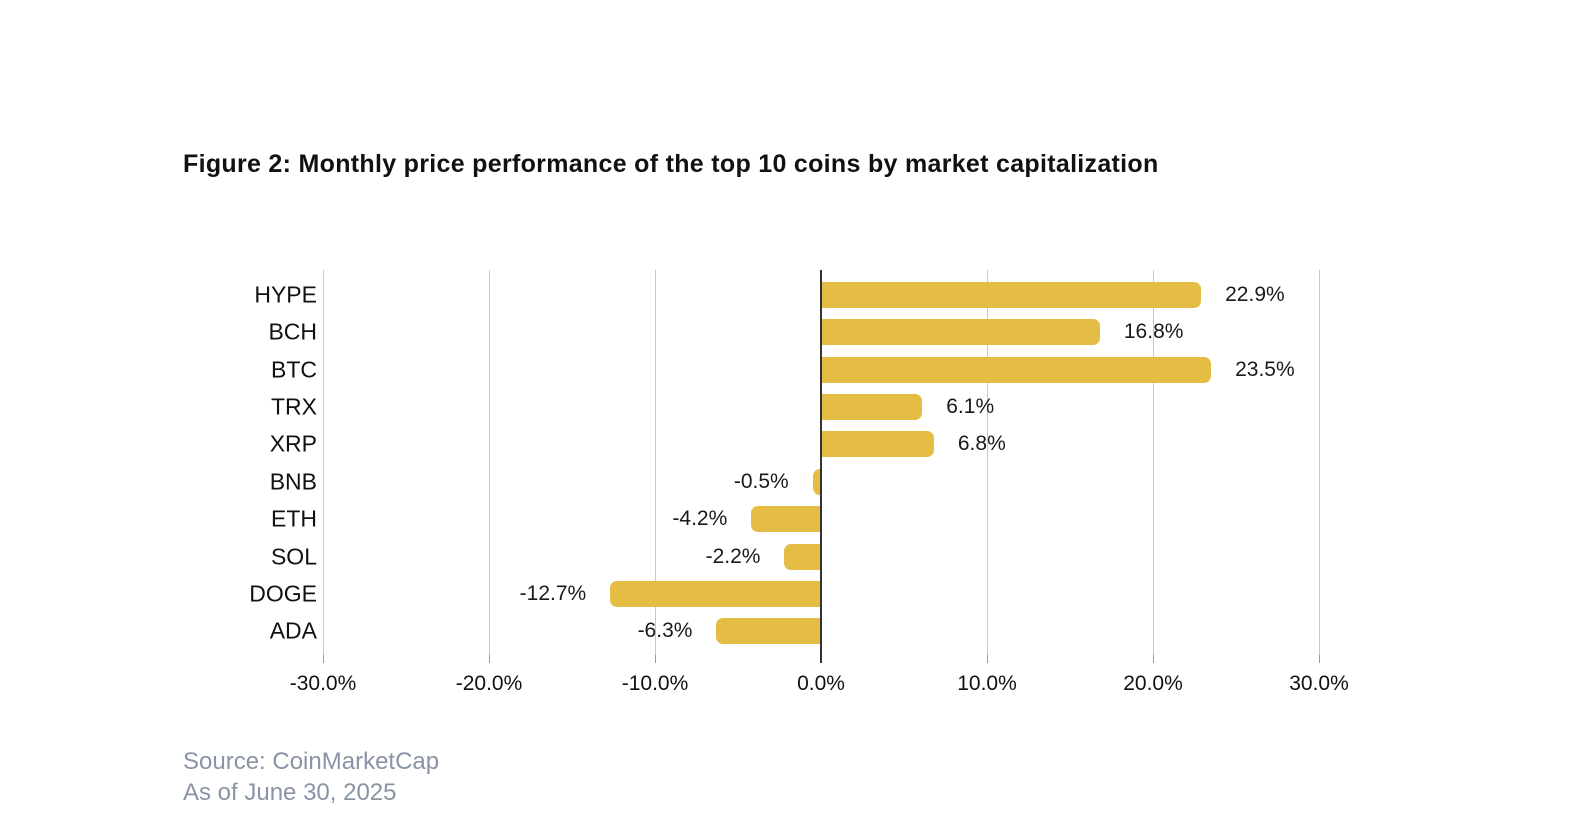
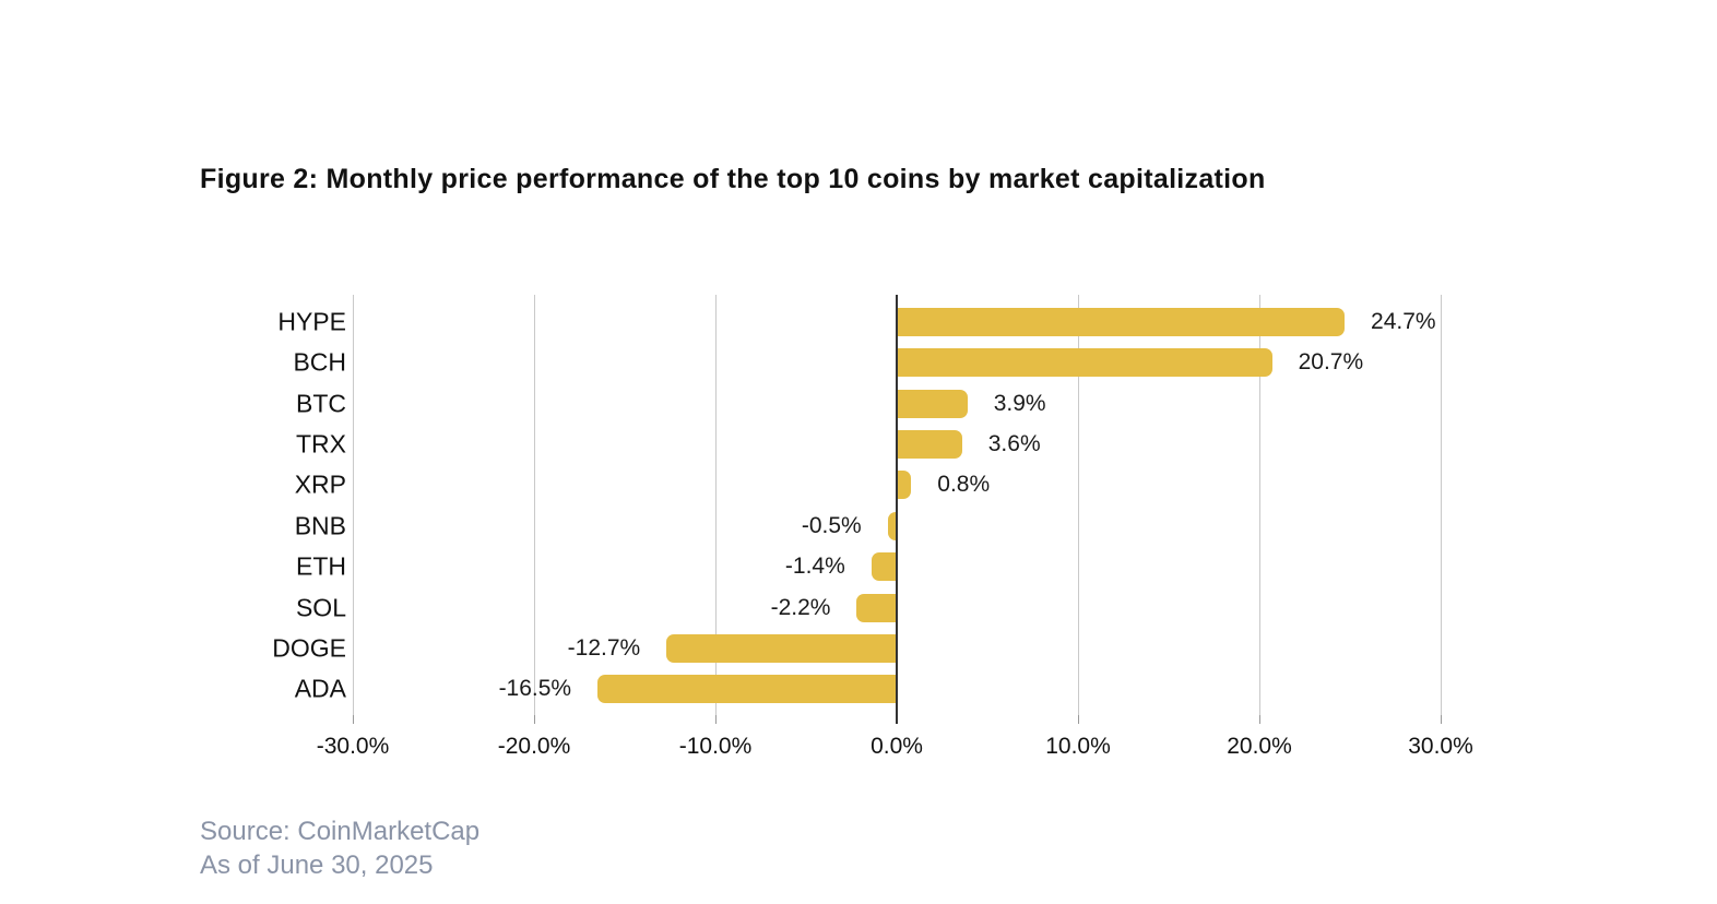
HYPE: 22.9% -> 24.7%
BCH: 16.8% -> 20.7%
BTC: 23.5% -> 3.9%
TRX: 6.1% -> 3.6%
XRP: 6.8% -> 0.8%
ETH: -4.2% -> -1.4%
ADA: -6.3% -> -16.5%
